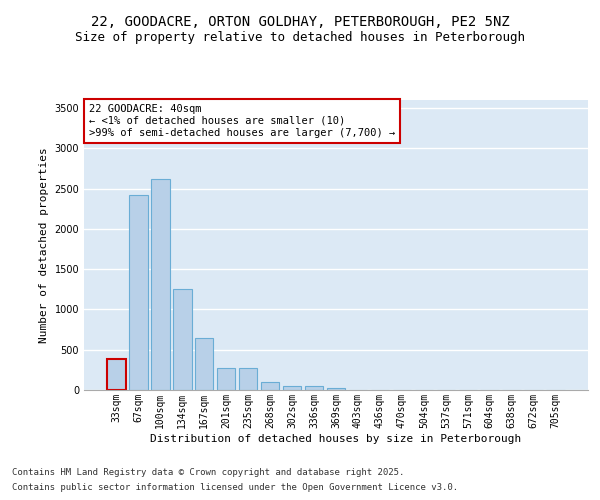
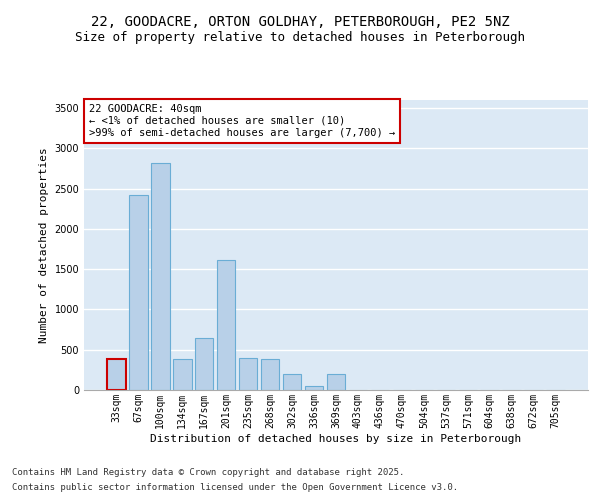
100sqm: 2620 -> 2820
134sqm: 1250 -> 380
201sqm: 280 -> 1620
235sqm: 280 -> 400
268sqm: 100 -> 380
302sqm: 60 -> 200
369sqm: 30 -> 200
